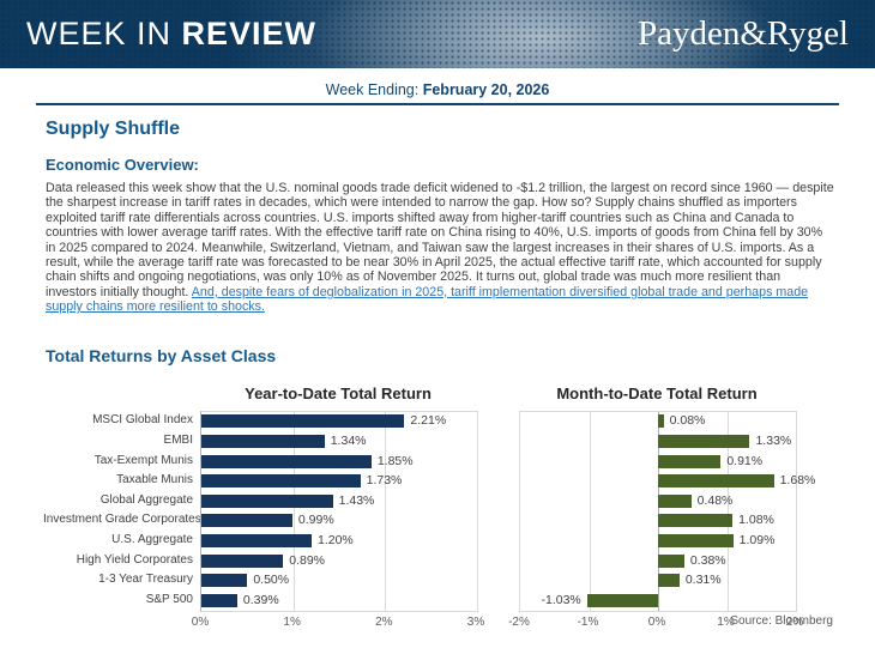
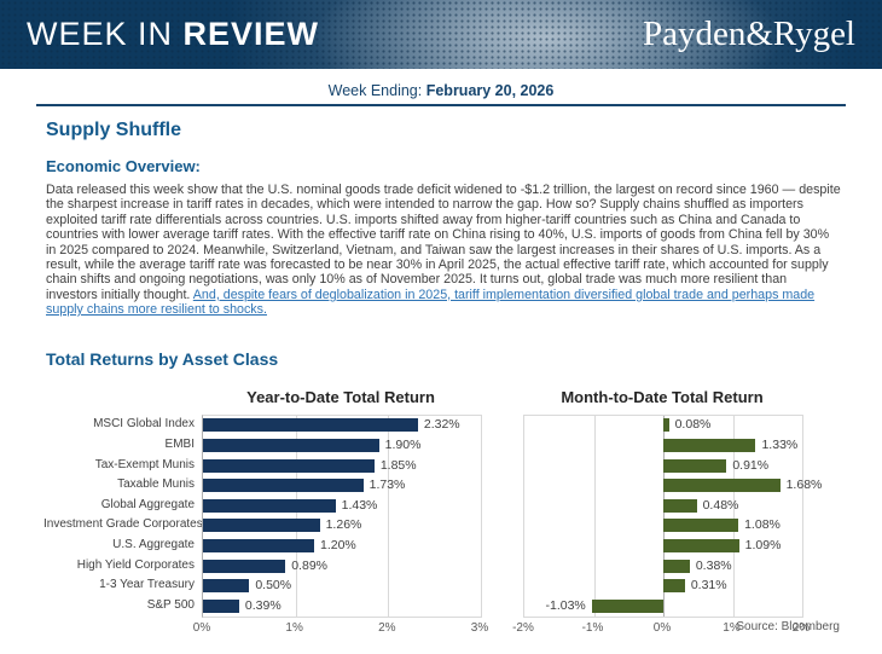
Year-to-Date Total Return/MSCI Global Index: 2.21% -> 2.32%
Year-to-Date Total Return/EMBI: 1.34% -> 1.90%
Year-to-Date Total Return/Investment Grade Corporates: 0.99% -> 1.26%
